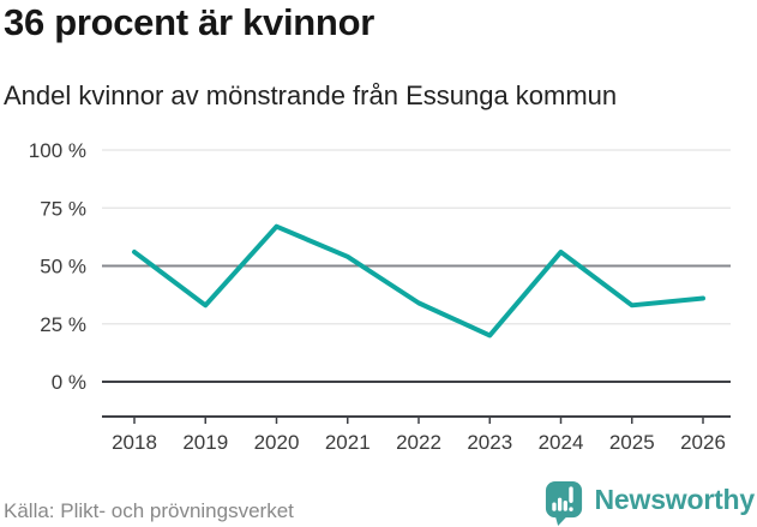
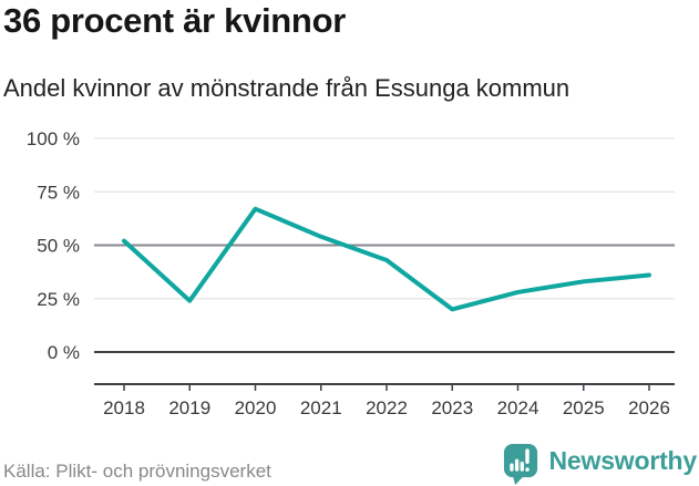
2018: 56% -> 52%
2019: 33% -> 24%
2022: 34% -> 43%
2024: 56% -> 28%
